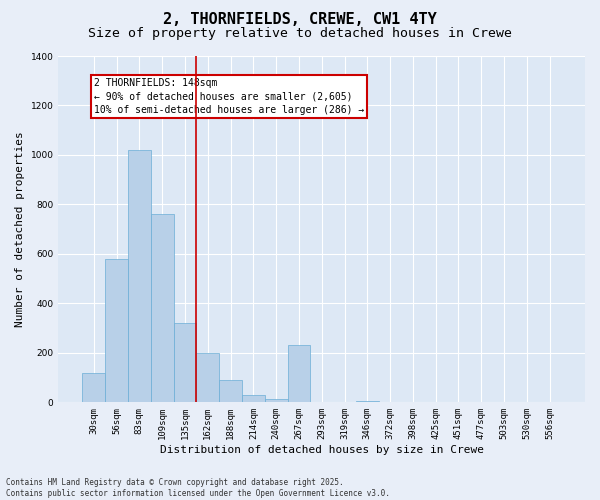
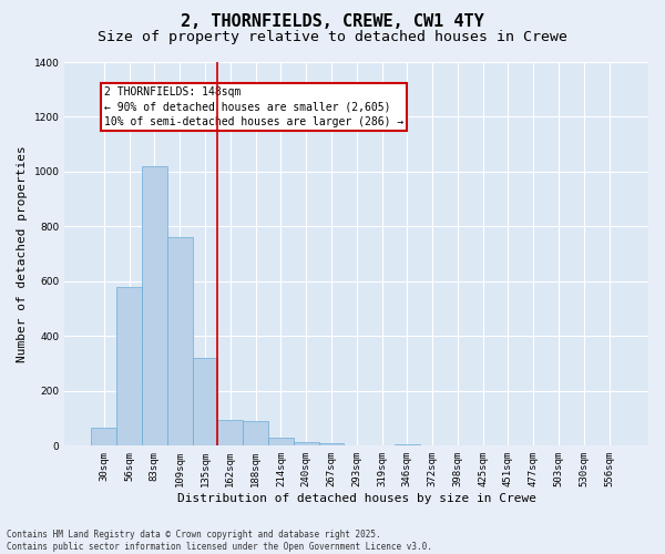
30sqm: 120 -> 65
162sqm: 200 -> 95
267sqm: 230 -> 8
